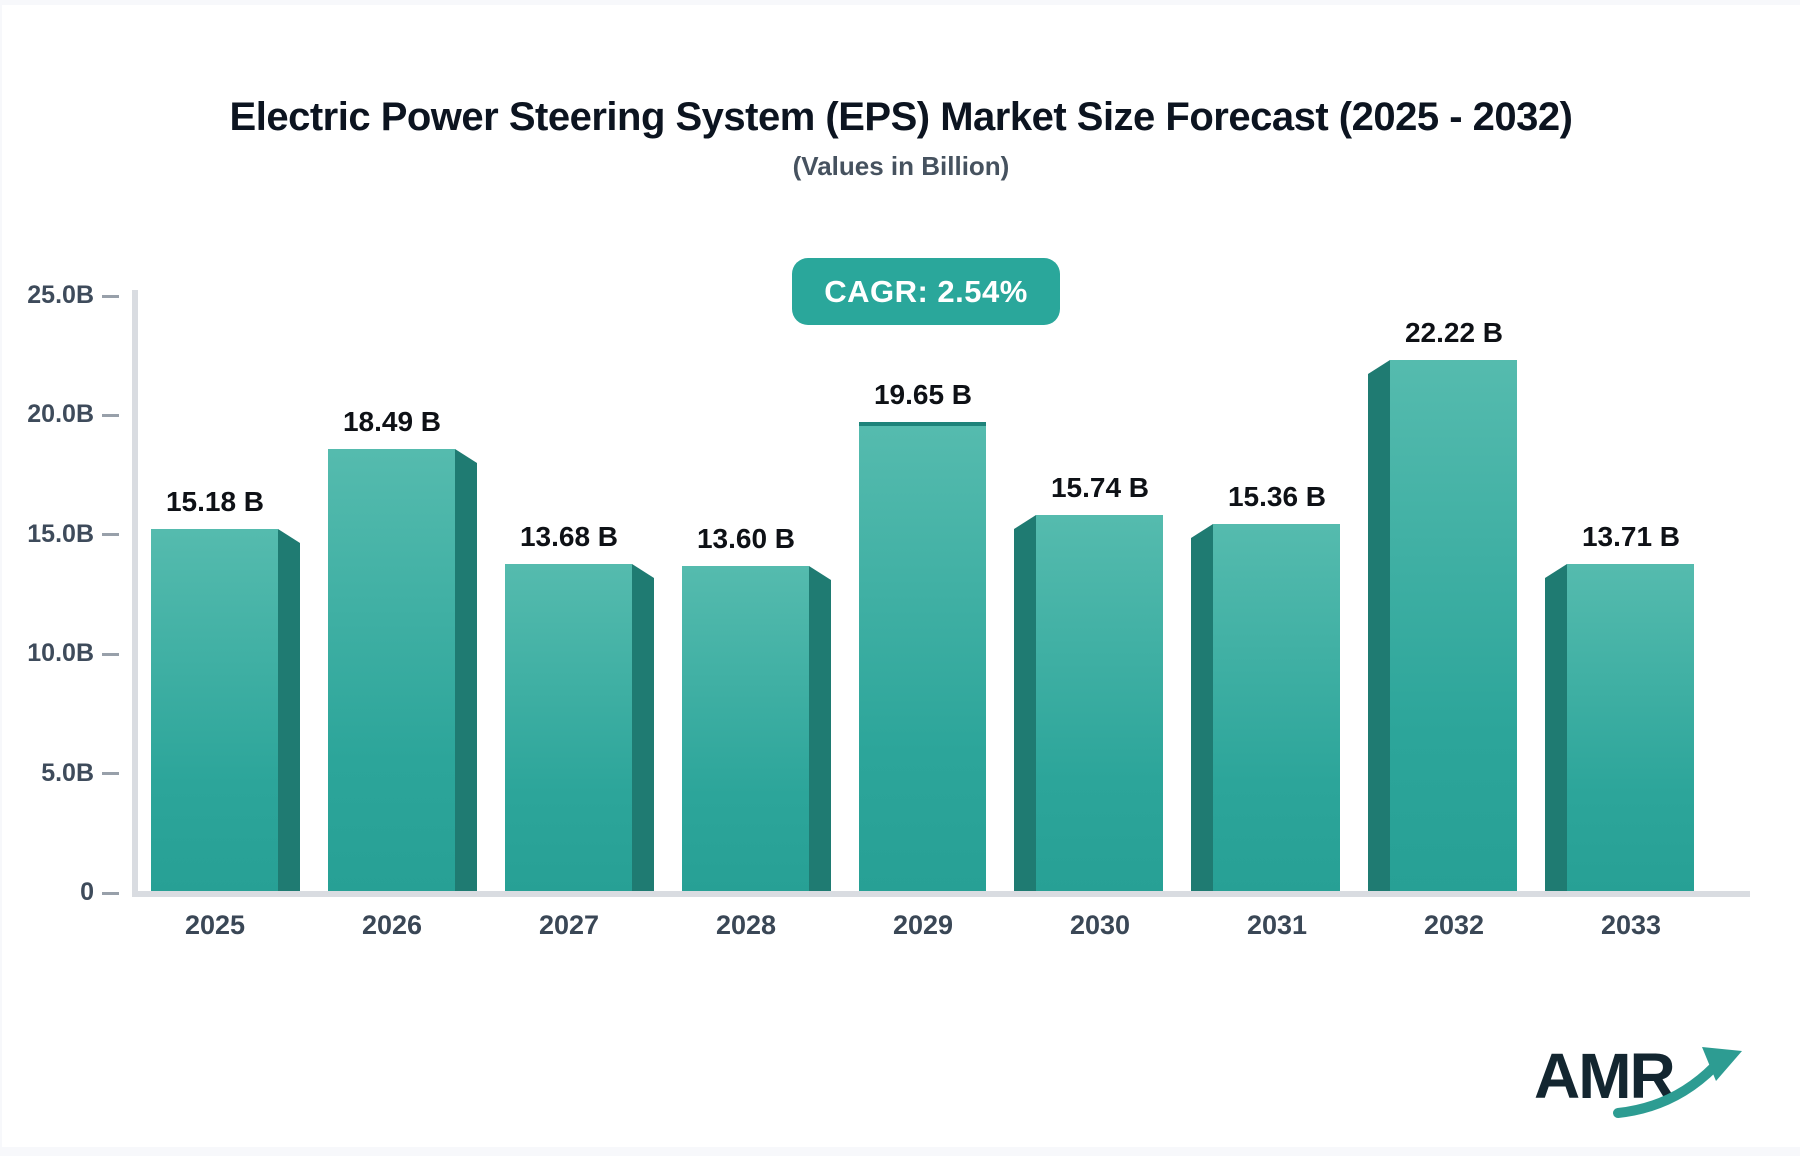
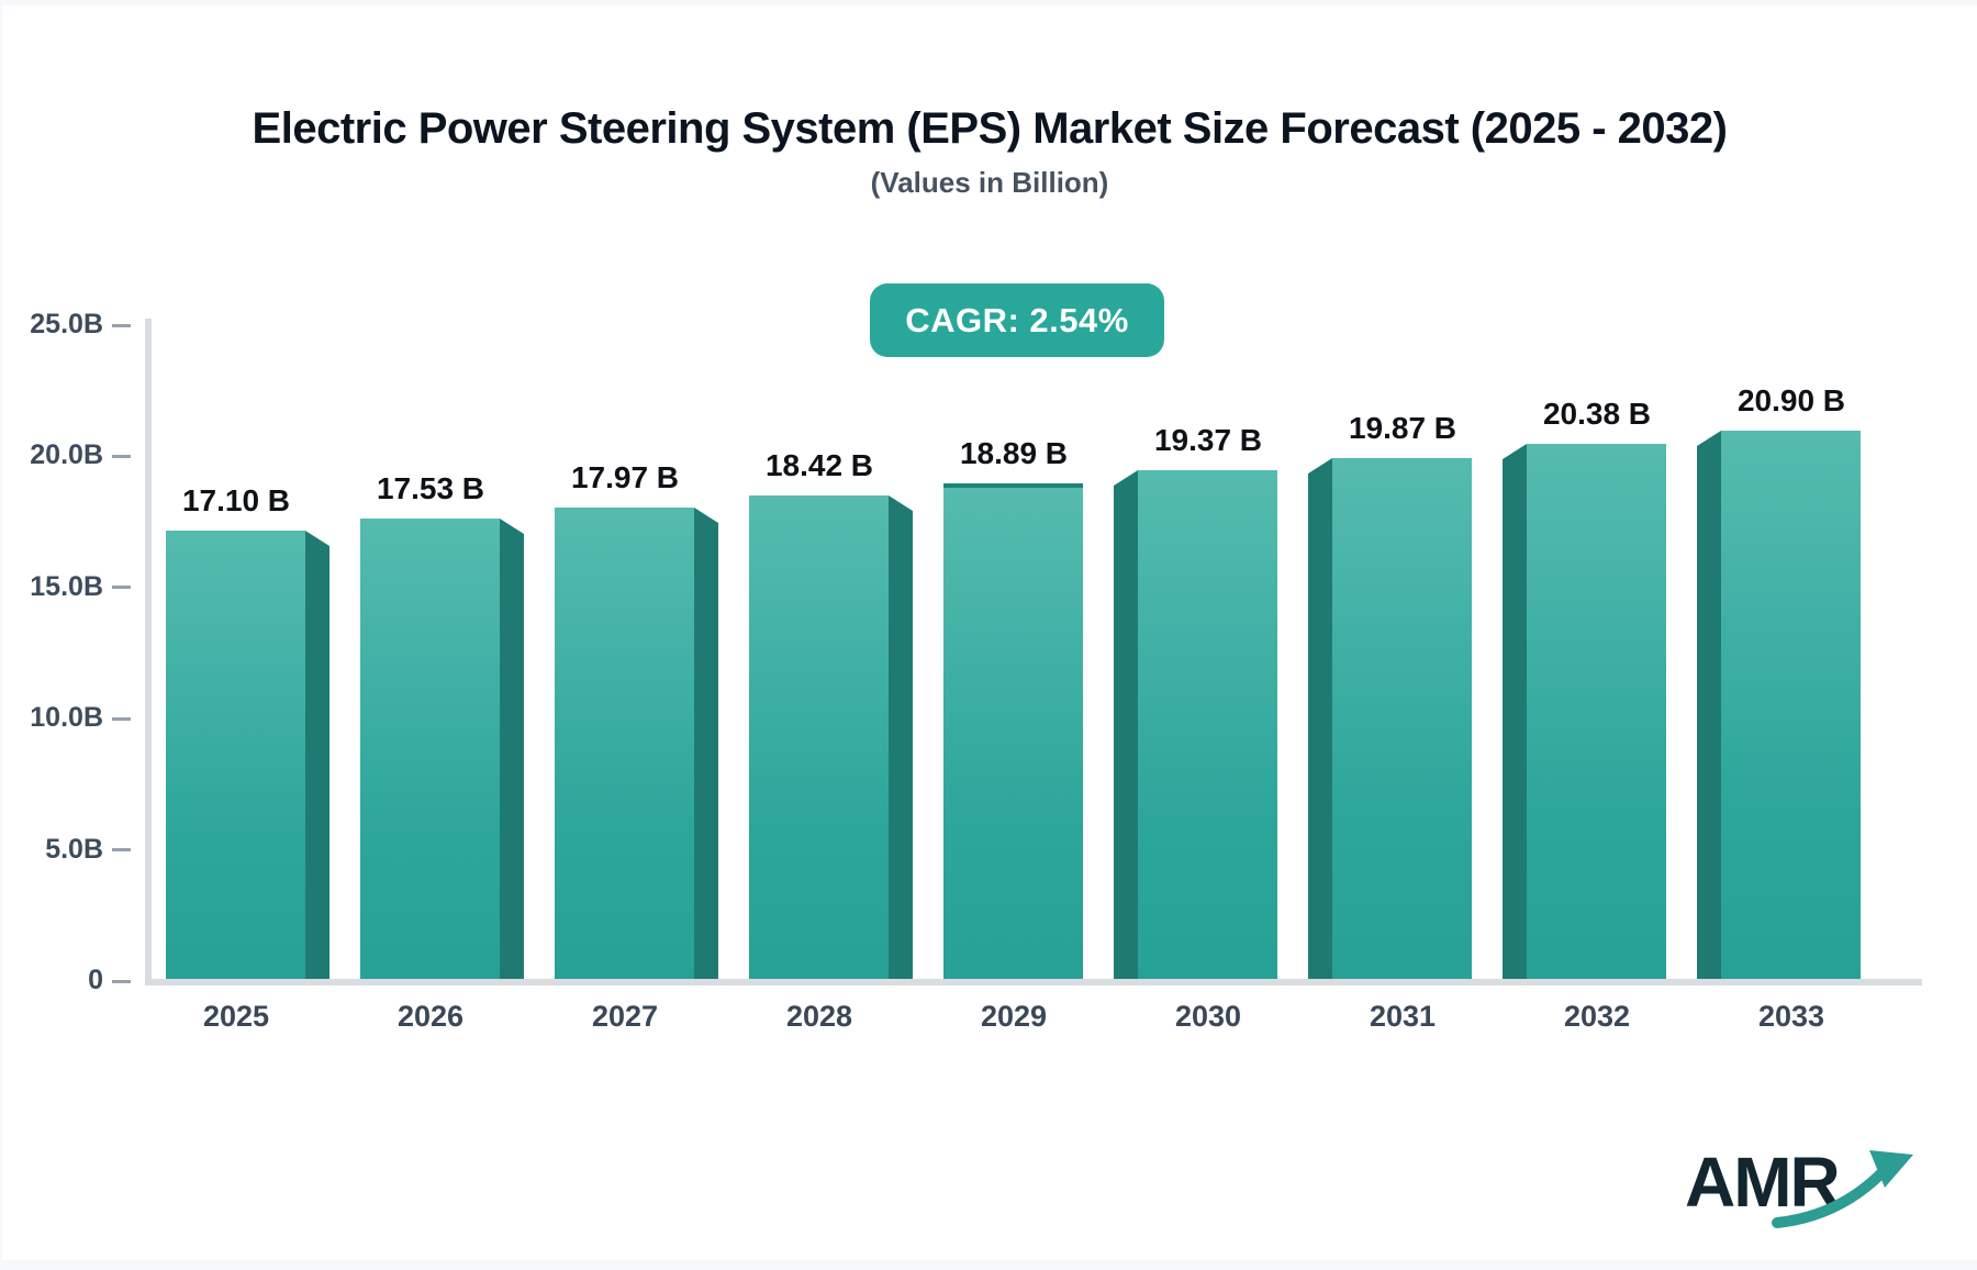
2025: 15.18 -> 17.10
2026: 18.49 -> 17.53
2027: 13.68 -> 17.97
2028: 13.60 -> 18.42
2029: 19.65 -> 18.89
2030: 15.74 -> 19.37
2031: 15.36 -> 19.87
2032: 22.22 -> 20.38
2033: 13.71 -> 20.90
